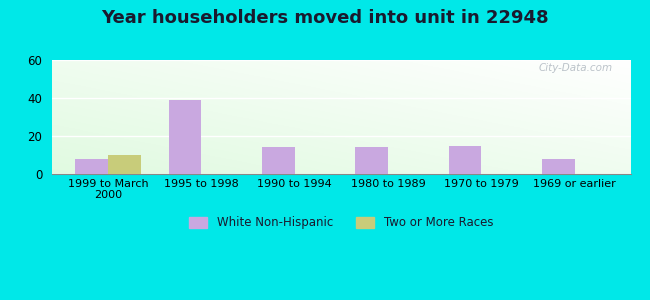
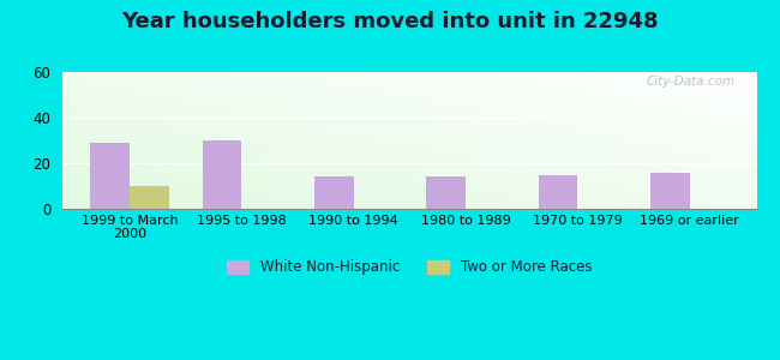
White Non-Hispanic/1999 to March 2000: 8 -> 29
White Non-Hispanic/1995 to 1998: 39 -> 30
White Non-Hispanic/1969 or earlier: 8 -> 16
